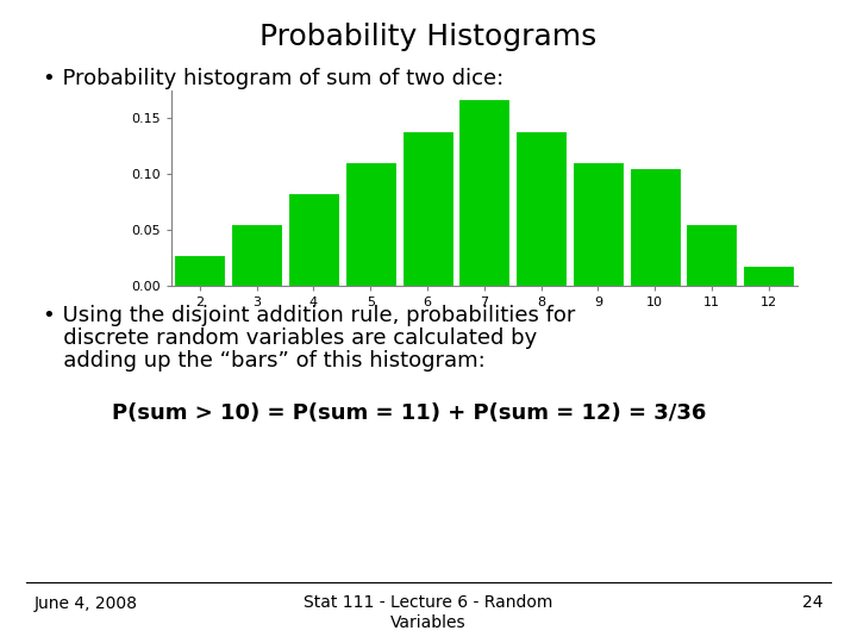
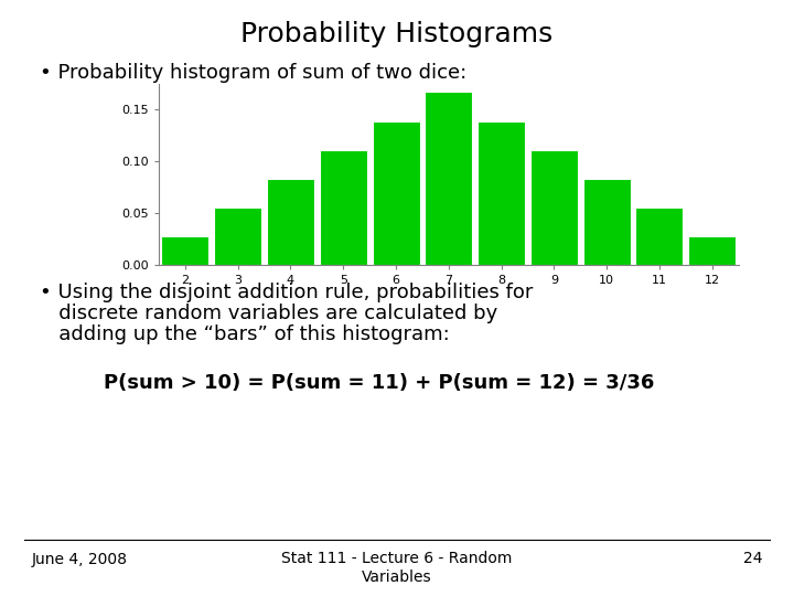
10: 0.106 -> 0.083
12: 0.018 -> 0.028
